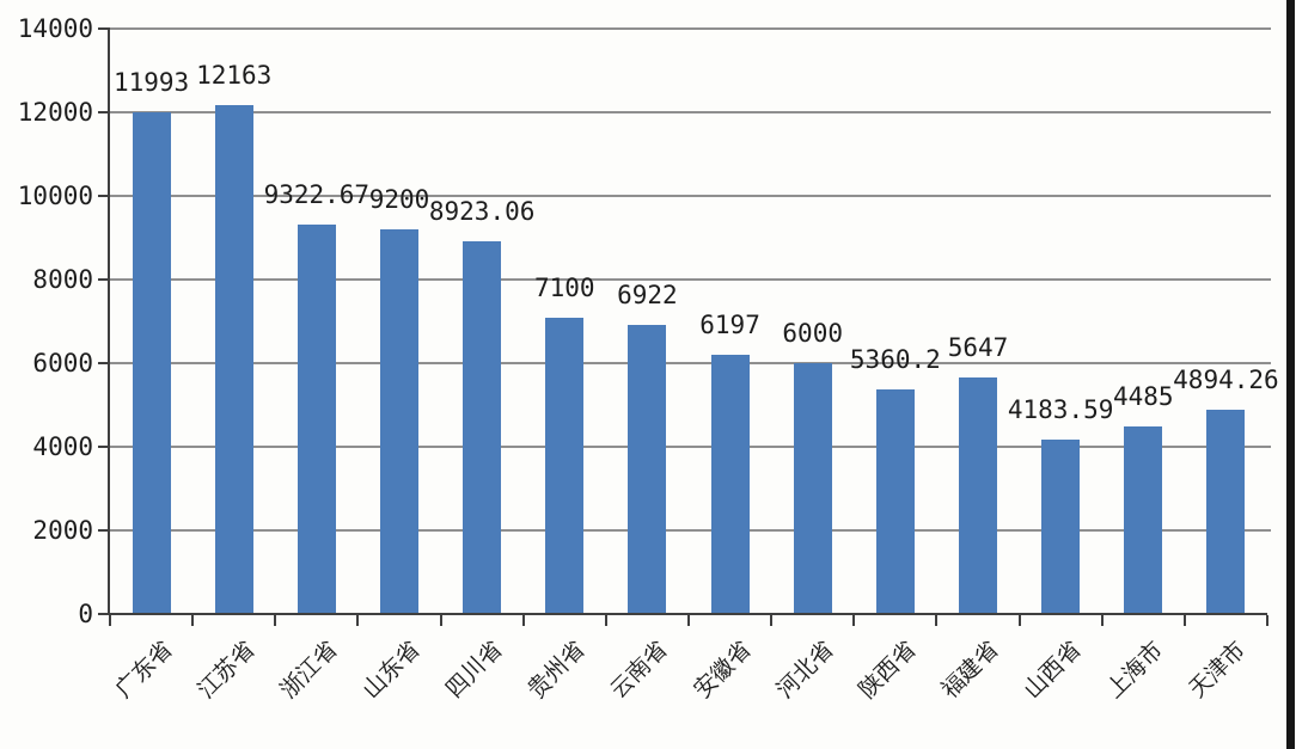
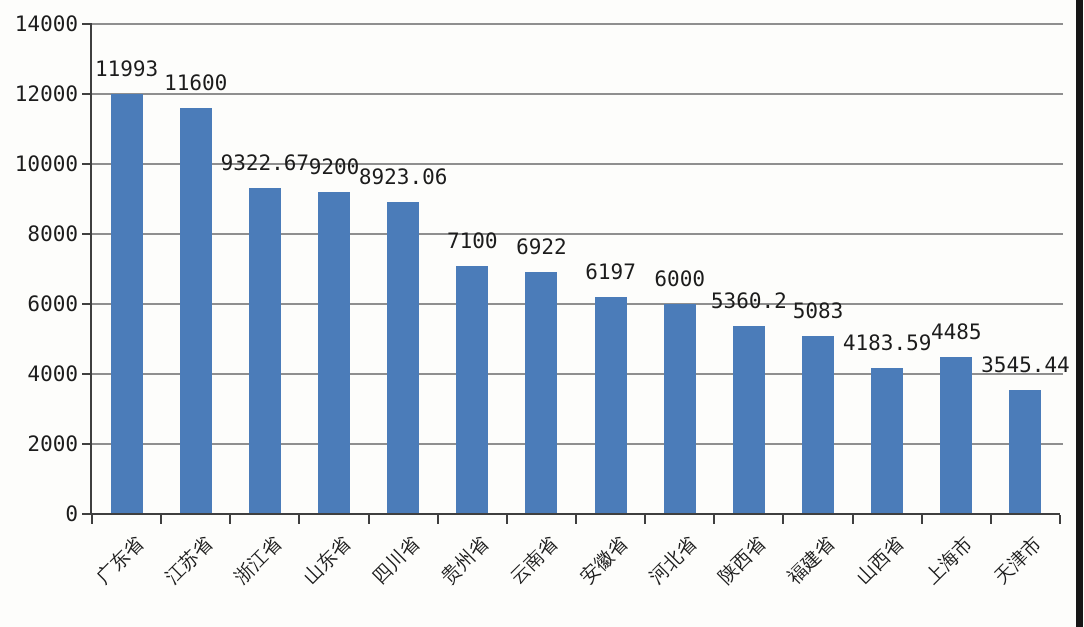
江苏省: 12163 -> 11600
福建省: 5647 -> 5083
天津市: 4894.26 -> 3545.44
